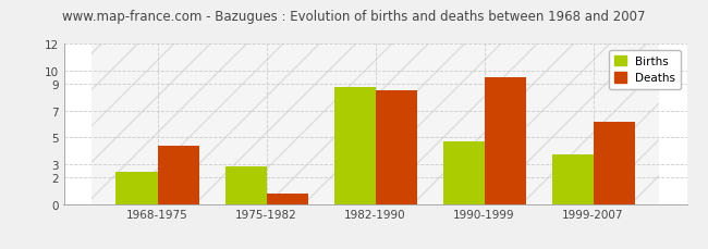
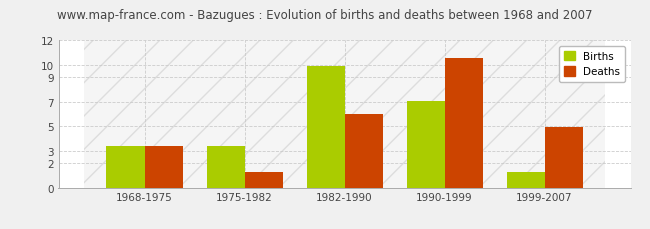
Births/1968-1975: 2.4 -> 3.4
Deaths/1968-1975: 4.4 -> 3.4
Births/1975-1982: 2.8 -> 3.4
Deaths/1975-1982: 0.8 -> 1.3
Births/1982-1990: 8.8 -> 9.9
Deaths/1982-1990: 8.5 -> 6.0
Births/1990-1999: 4.7 -> 7.1
Deaths/1990-1999: 9.5 -> 10.6
Births/1999-2007: 3.7 -> 1.3
Deaths/1999-2007: 6.2 -> 4.9
